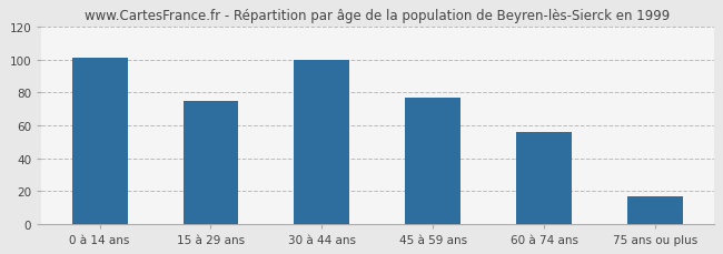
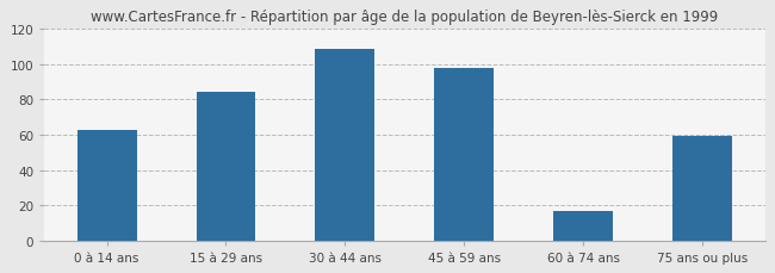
0 à 14 ans: 101 -> 63
15 à 29 ans: 75 -> 84
30 à 44 ans: 100 -> 109
45 à 59 ans: 77 -> 98
60 à 74 ans: 56 -> 17
75 ans ou plus: 17 -> 59
